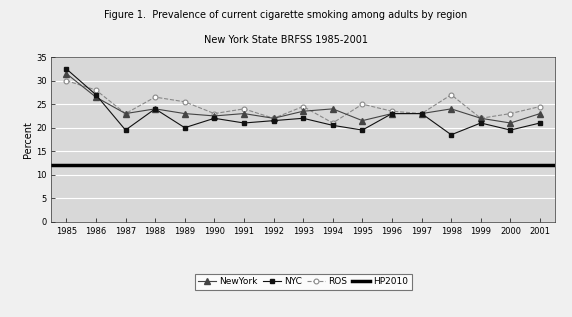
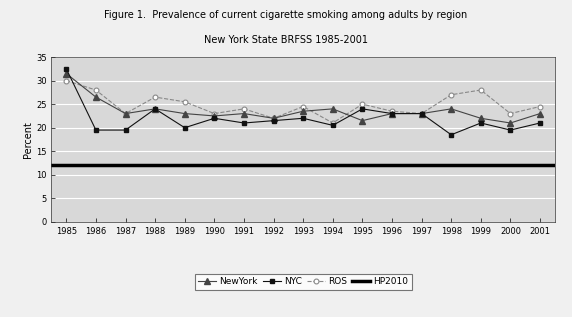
NYC/1986: 27.0 -> 19.5
NYC/1995: 19.5 -> 24.0
ROS/1999: 22.0 -> 28.0
